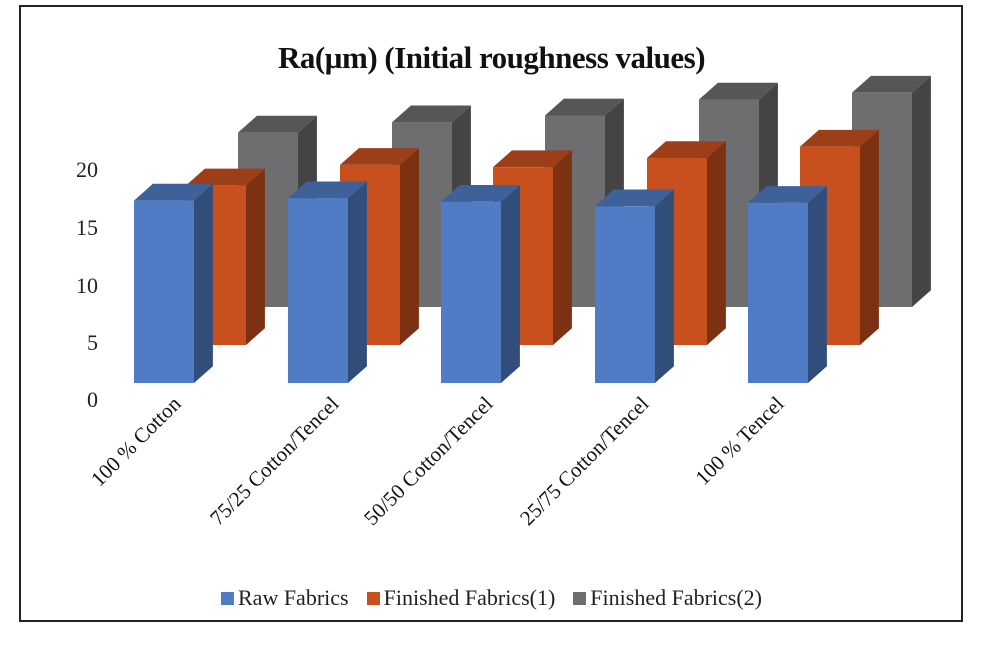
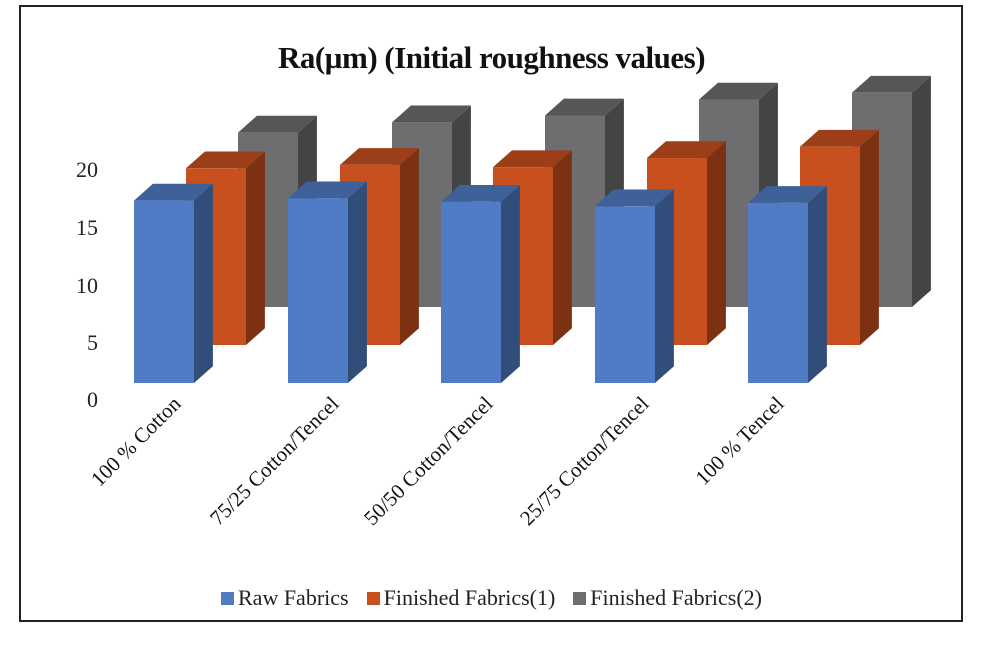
Finished Fabrics(1)/100 % Cotton: 14.0 -> 15.5
